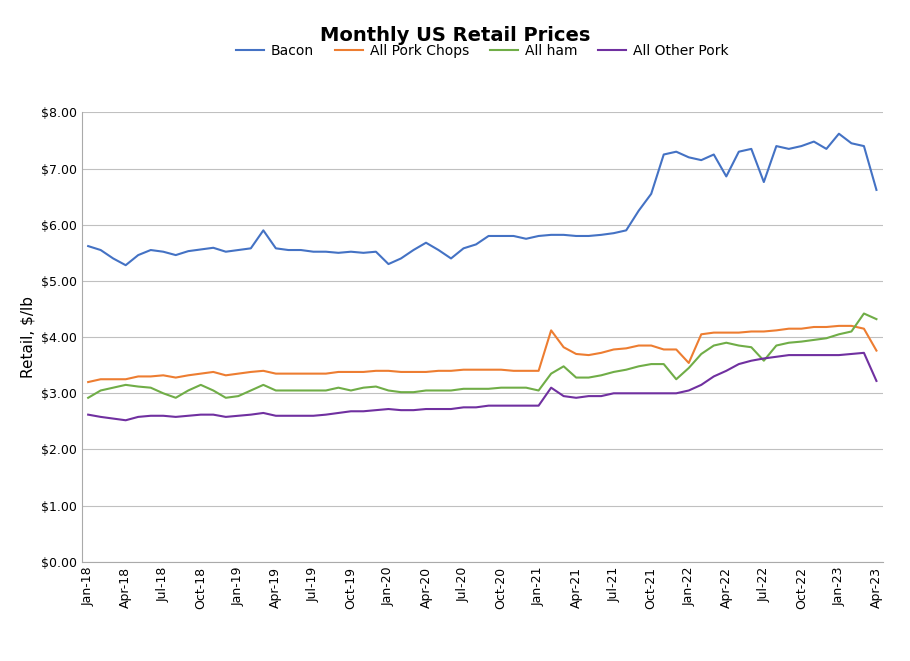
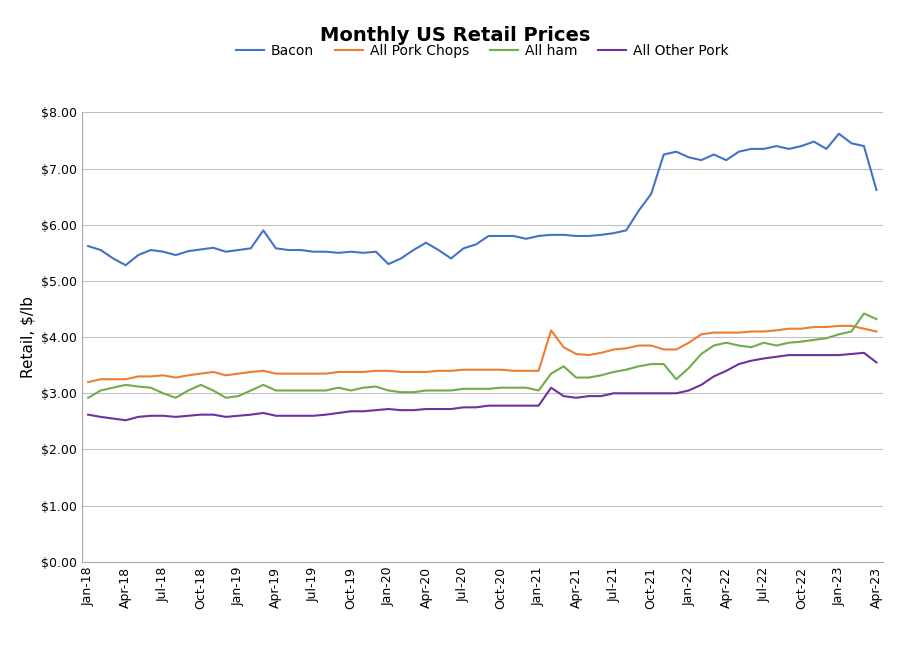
All Pork Chops/Jan-22: $3.54 -> $3.90
Bacon/Apr-22: $6.86 -> $7.15
Bacon/Jul-22: $6.76 -> $7.35
All ham/Jul-22: $3.58 -> $3.90
All Pork Chops/Apr-23: $3.76 -> $4.10
All Other Pork/Apr-23: $3.22 -> $3.55
